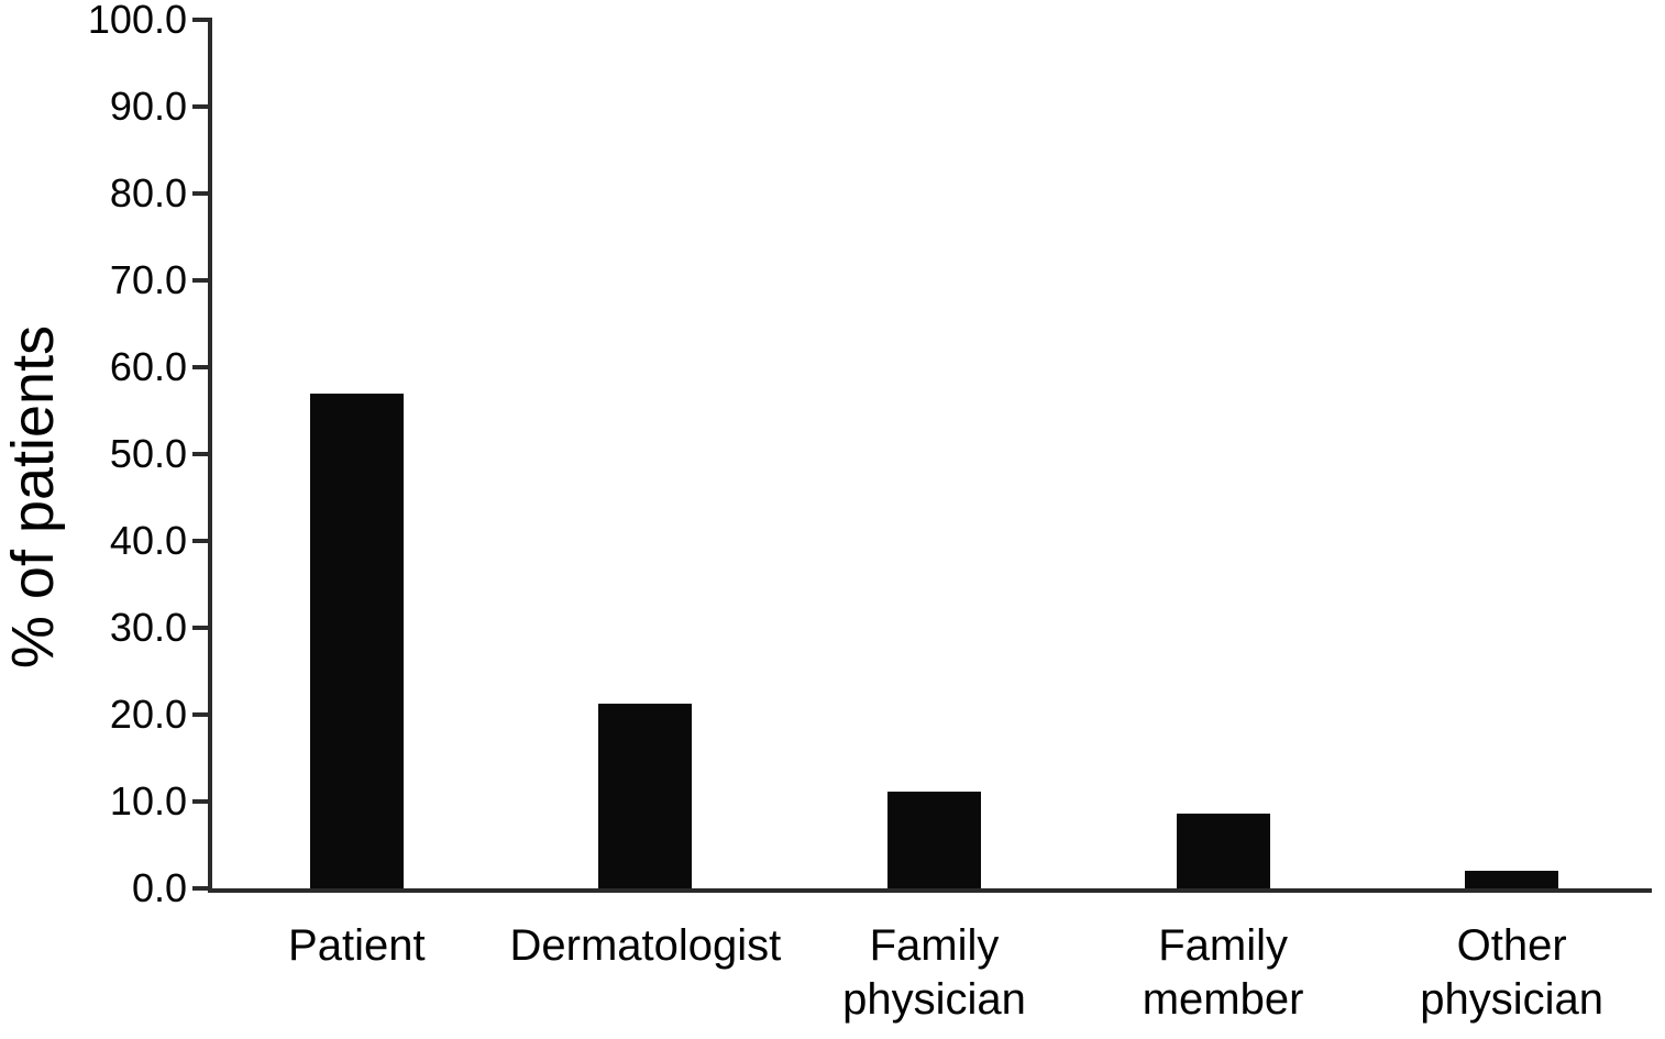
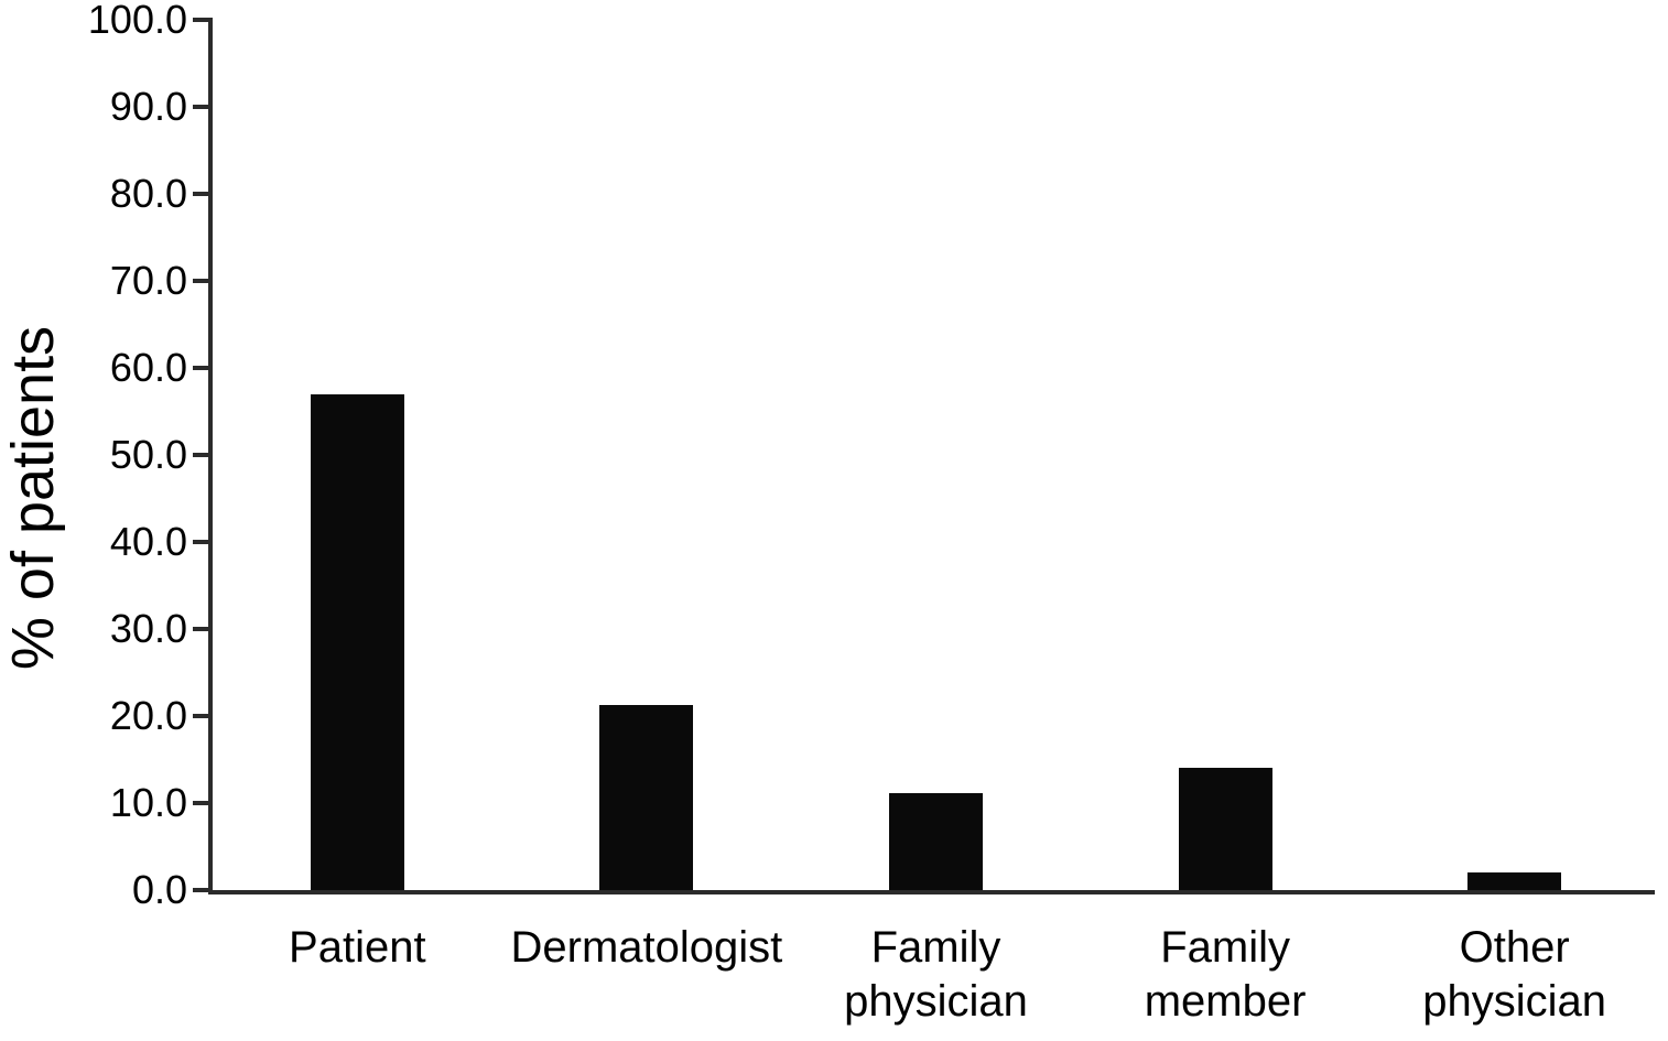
Family member: 9 -> 14
